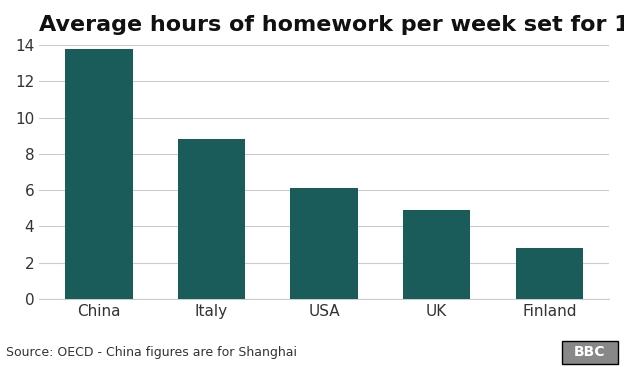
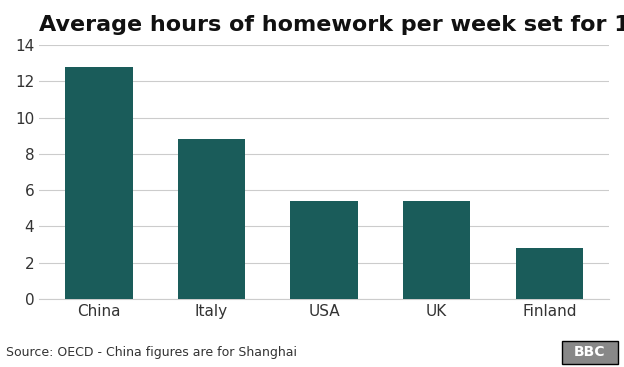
China: 13.8 -> 12.8
USA: 6.1 -> 5.4
UK: 4.9 -> 5.4
